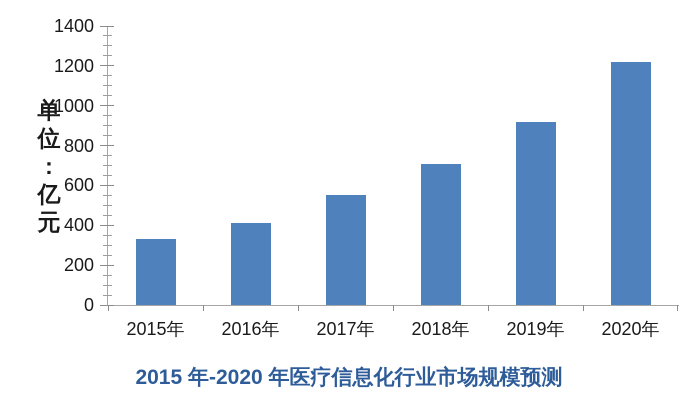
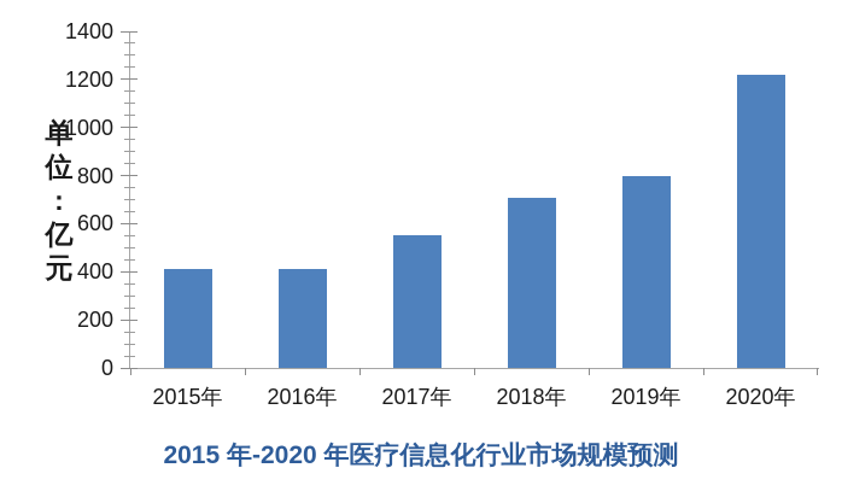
2015年: 330 -> 410
2019年: 920 -> 800
